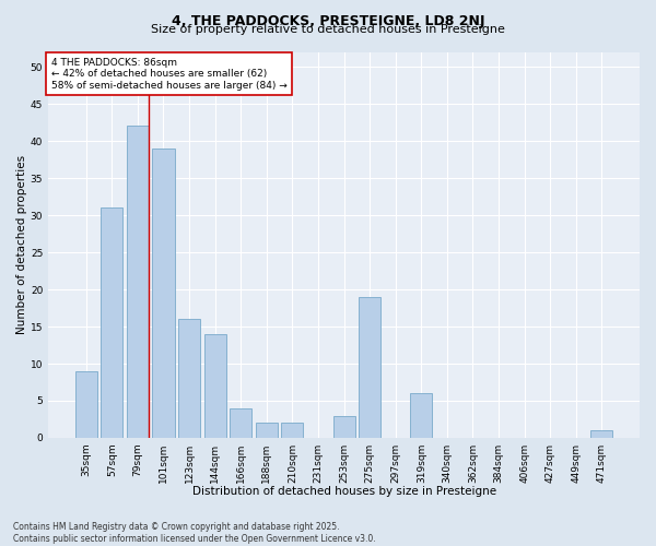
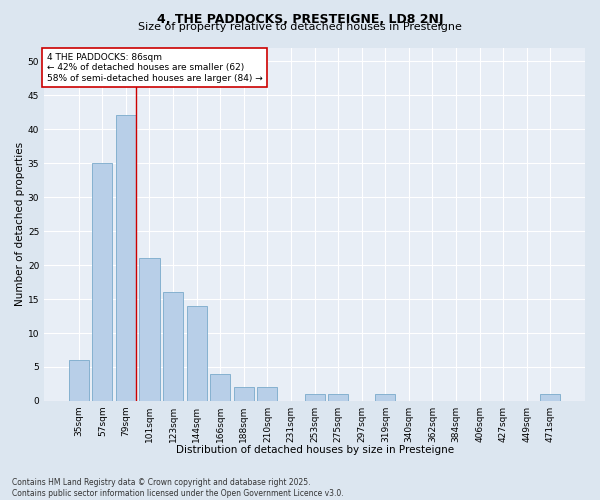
35sqm: 9 -> 6
57sqm: 31 -> 35
101sqm: 39 -> 21
253sqm: 3 -> 1
275sqm: 19 -> 1
319sqm: 6 -> 1
